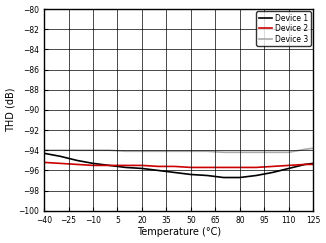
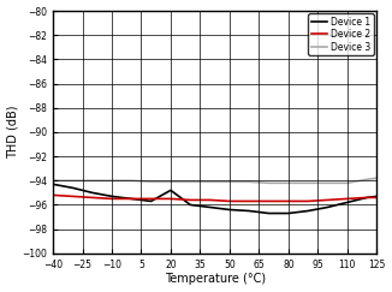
Device 1/20: -95.8 -> -94.8
